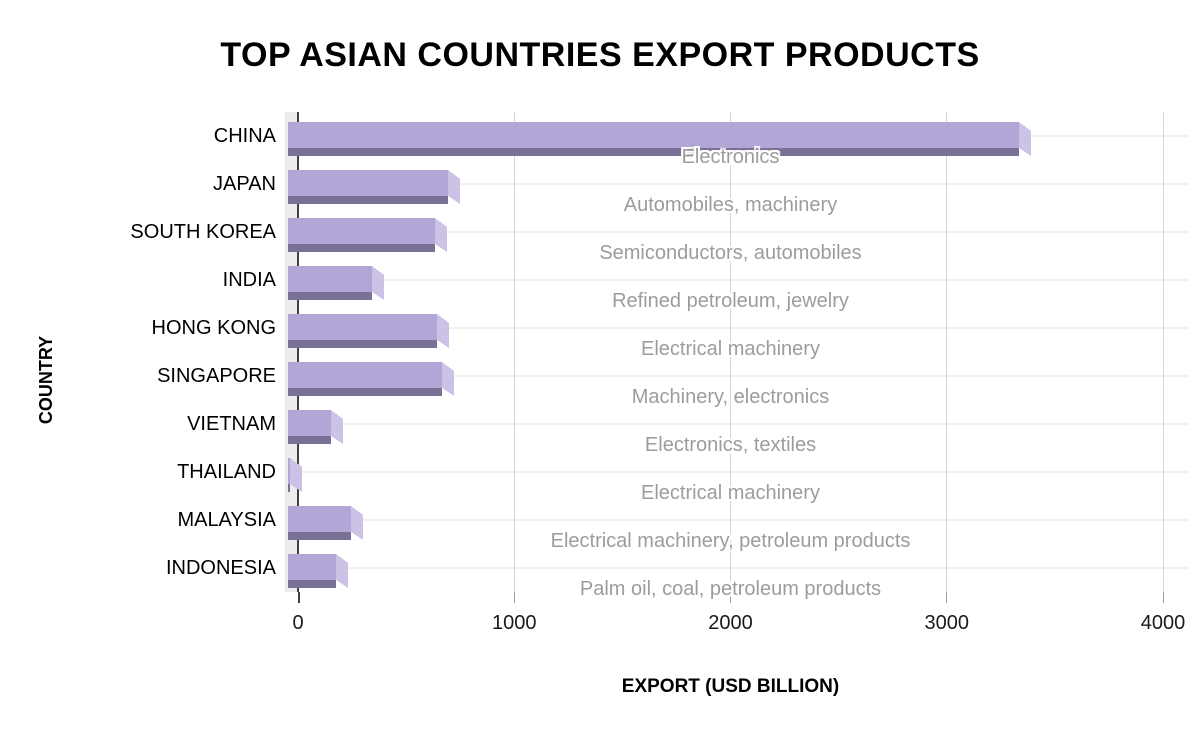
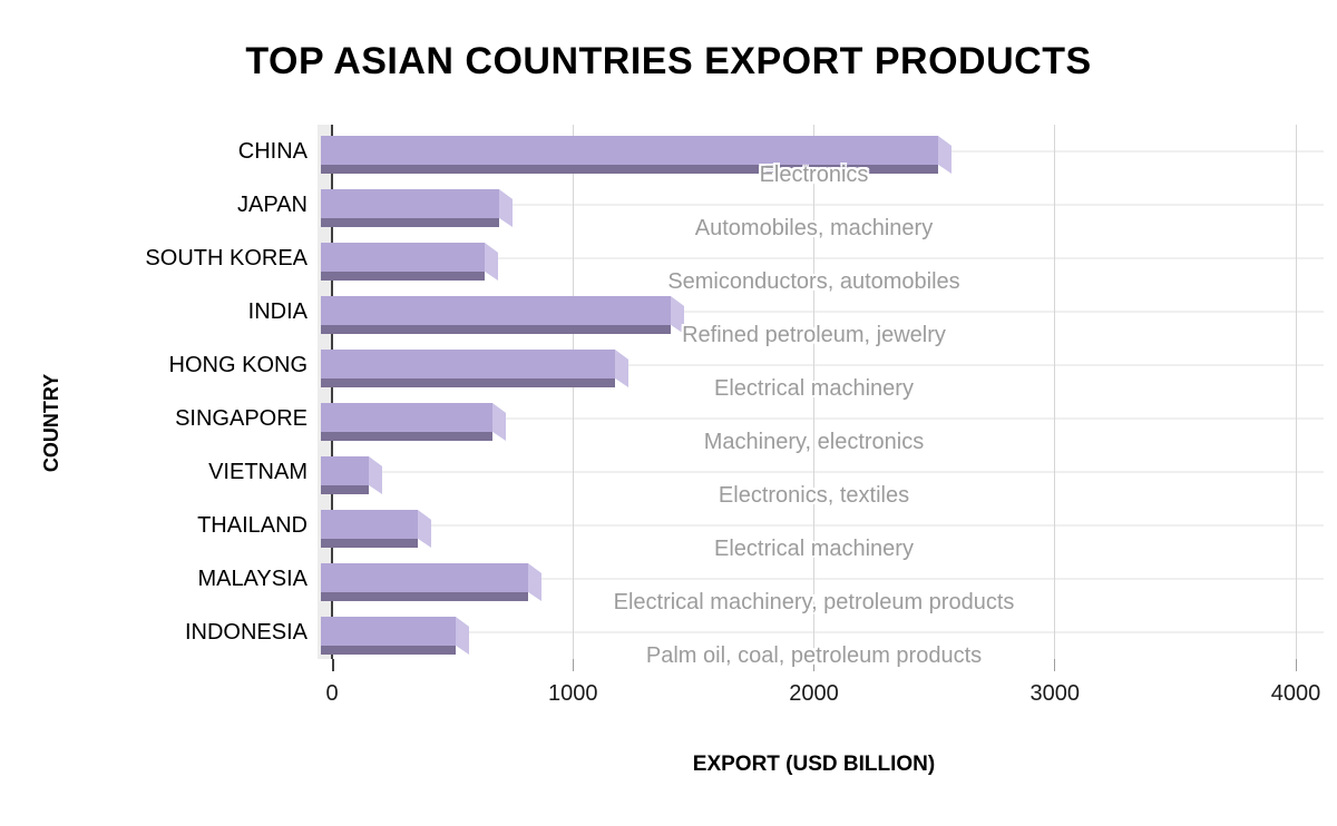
CHINA: 3380 -> 2560
INDIA: 390 -> 1450
HONG KONG: 690 -> 1220
THAILAND: 10 -> 400
MALAYSIA: 290 -> 860
INDONESIA: 220 -> 560
